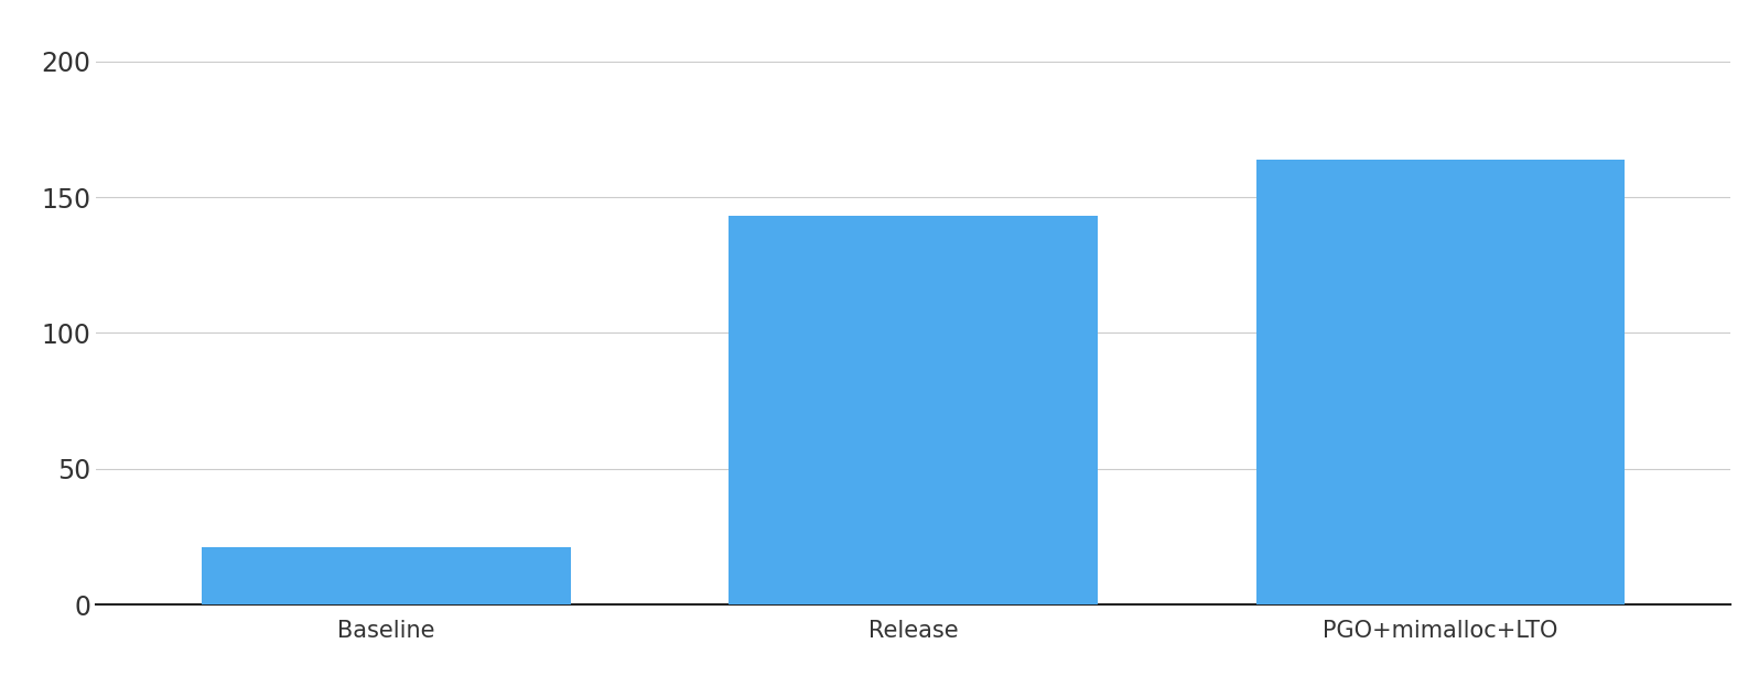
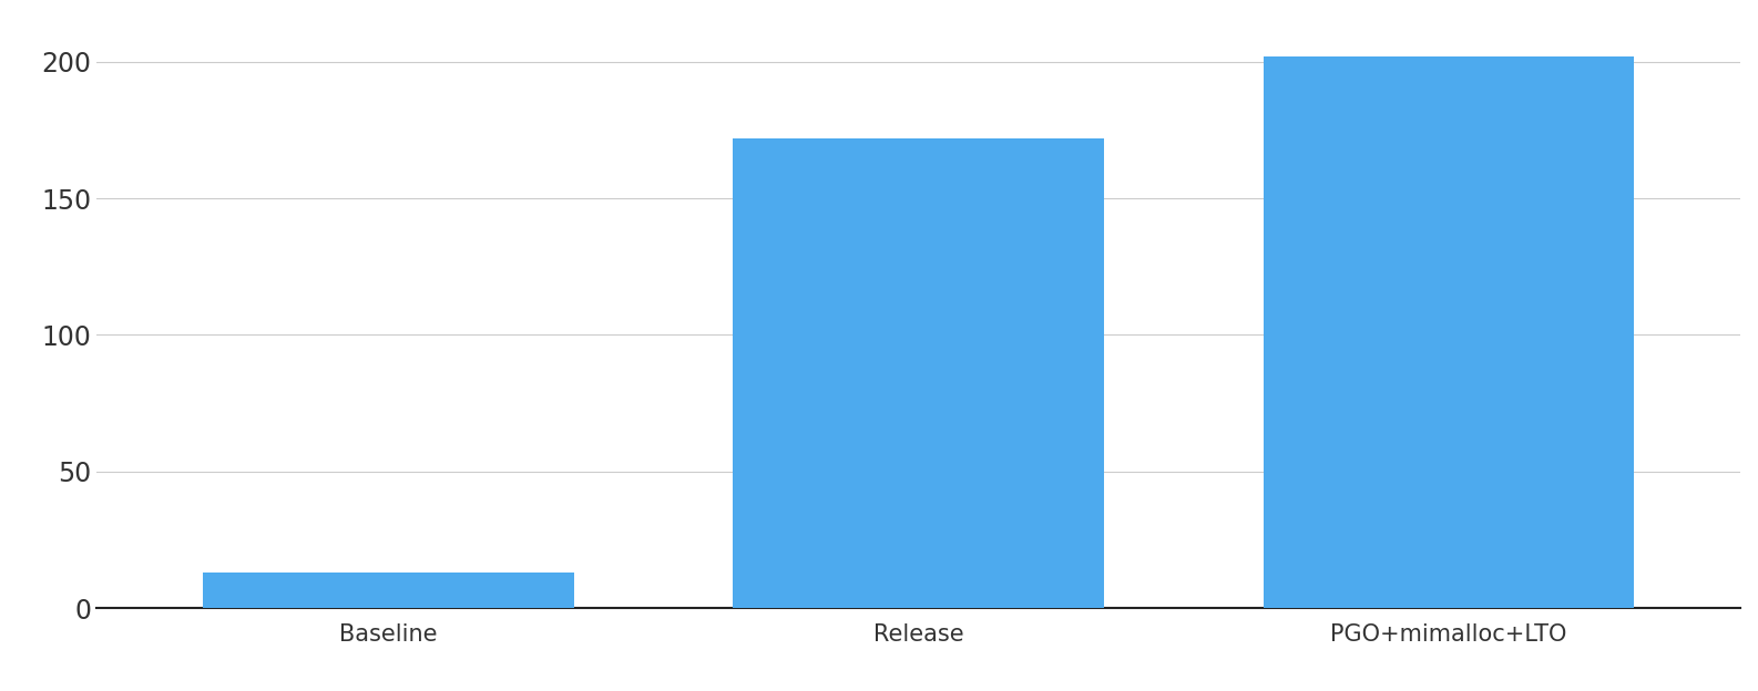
Baseline: 21 -> 13
Release: 143 -> 172
PGO+mimalloc+LTO: 164 -> 202
